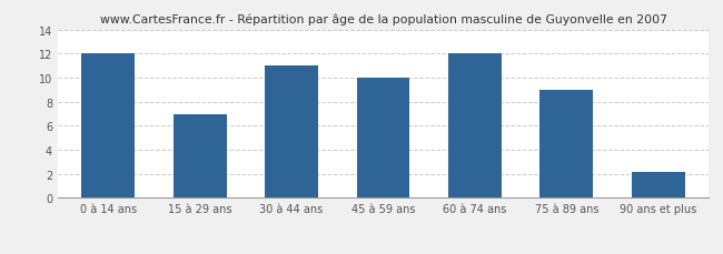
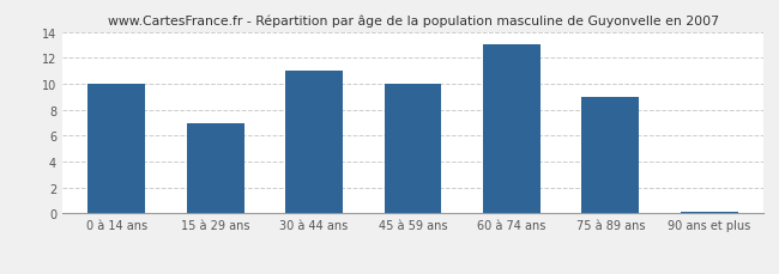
0 à 14 ans: 12.0 -> 10.0
60 à 74 ans: 12.0 -> 13.0
90 ans et plus: 2.2 -> 0.1
